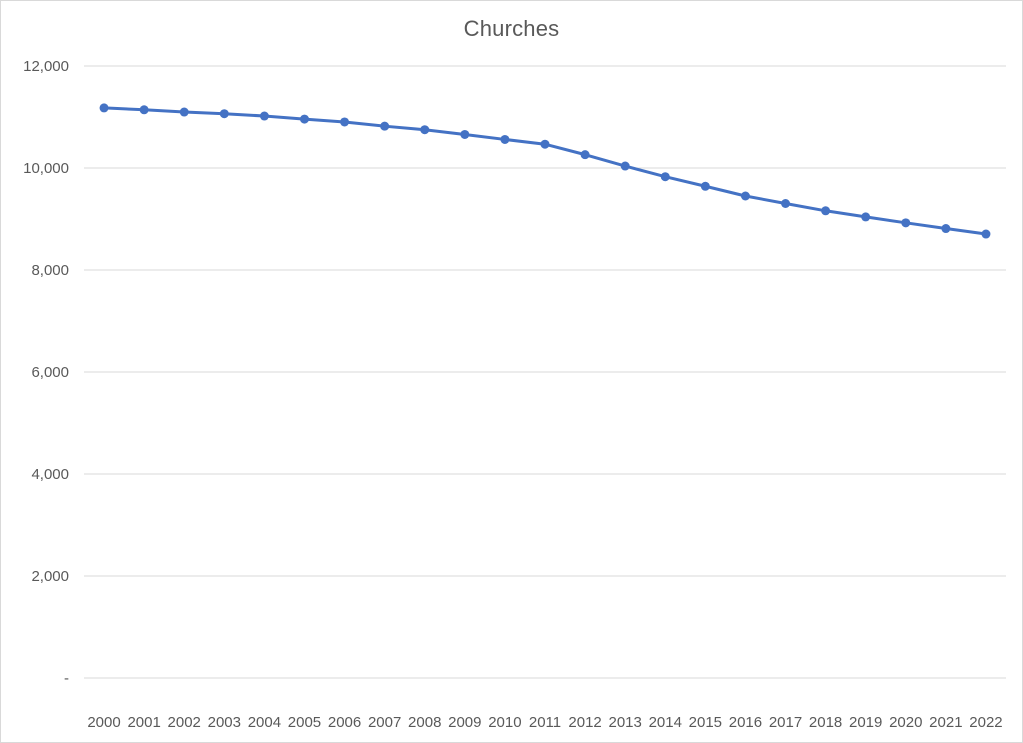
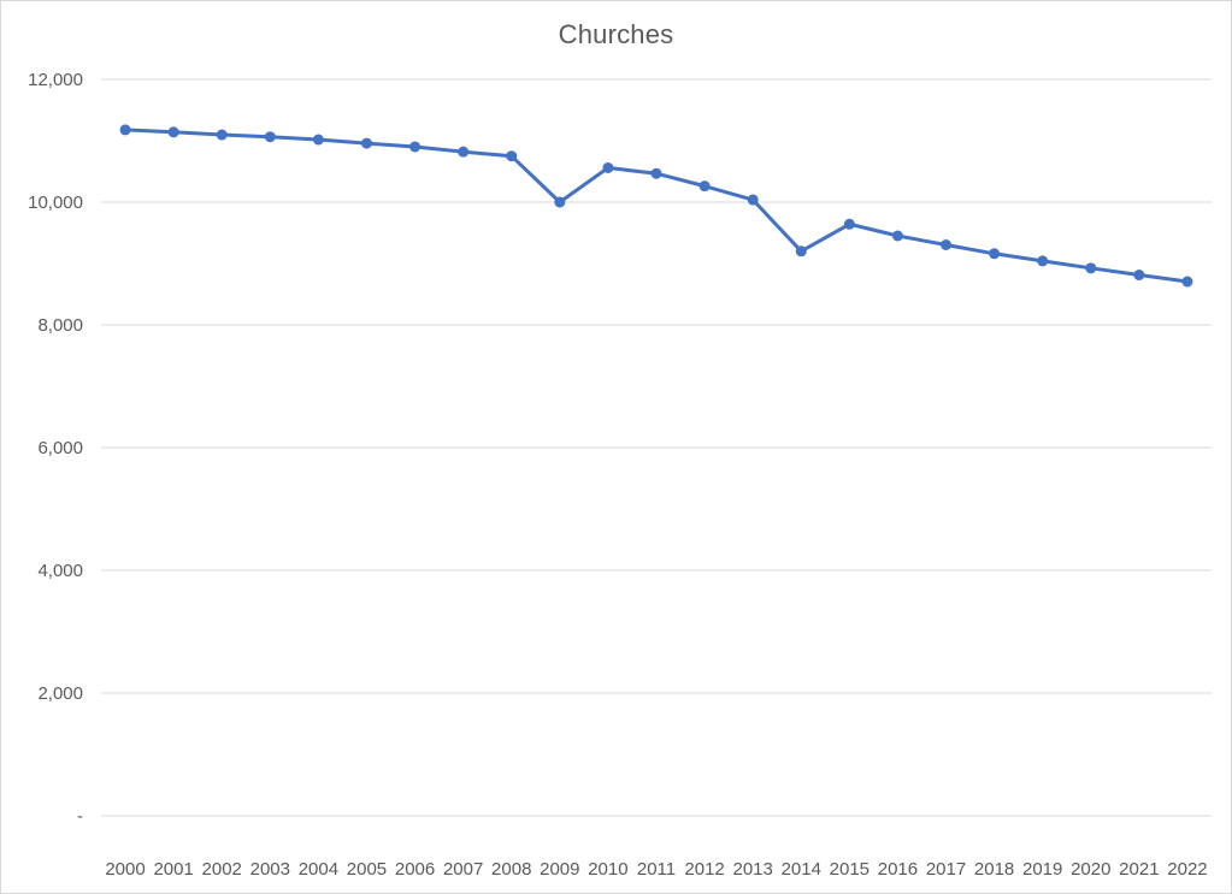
2009: 10700 -> 10000
2014: 9800 -> 9200
